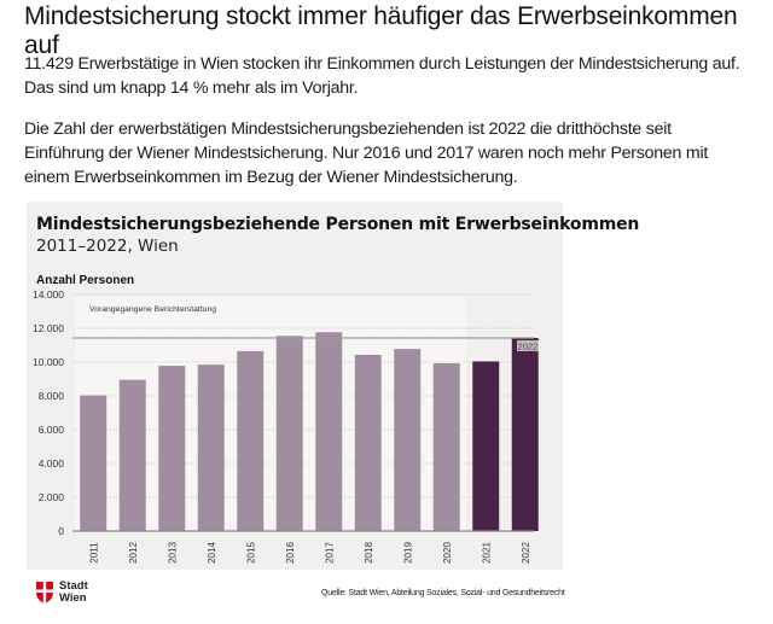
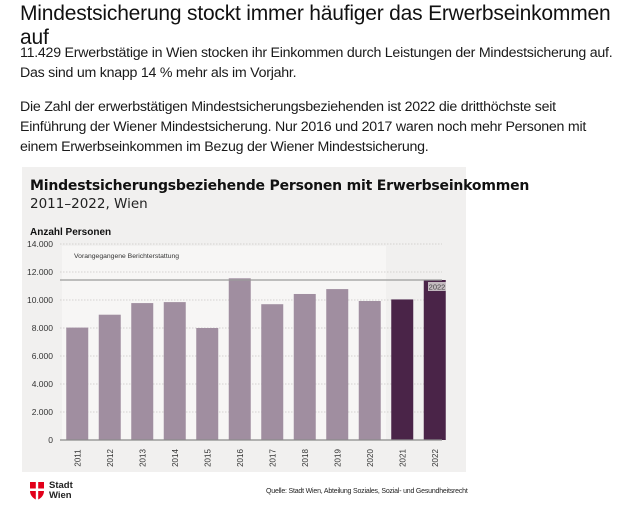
2015: 10600 -> 8000
2017: 11800 -> 9700
